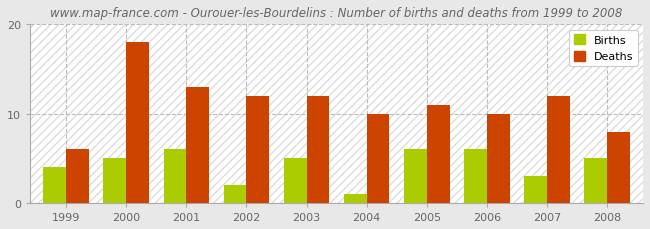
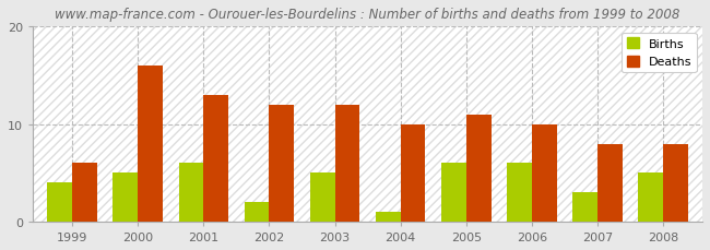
Deaths/2000: 18 -> 16
Deaths/2007: 12 -> 8
